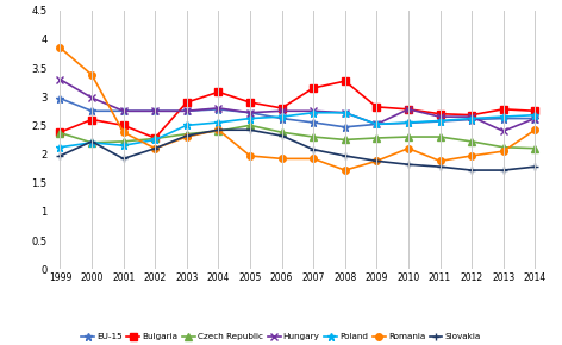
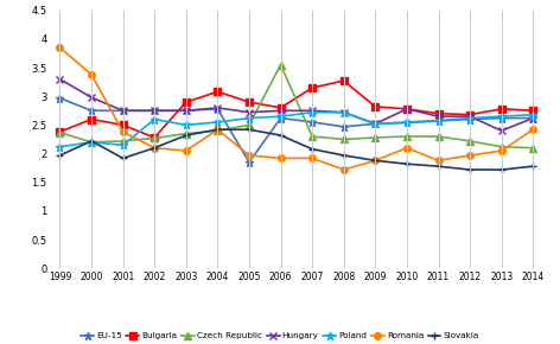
Poland/2002: 2.25 -> 2.60
Romania/2003: 2.30 -> 2.05
EU-15/2005: 2.72 -> 1.85
Czech Republic/2006: 2.38 -> 3.55
